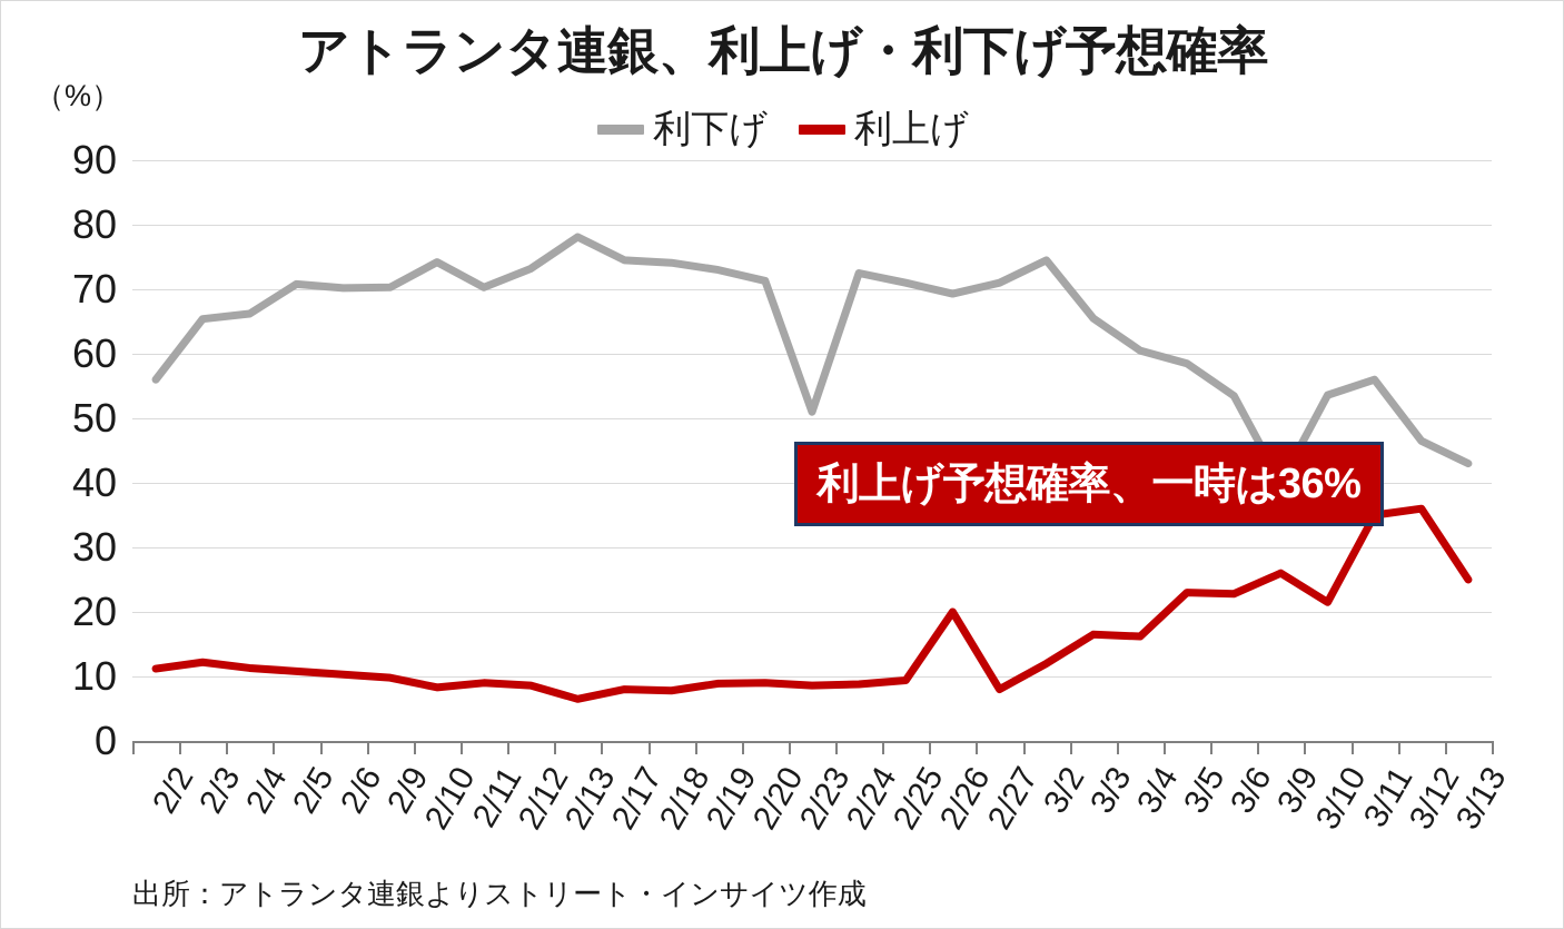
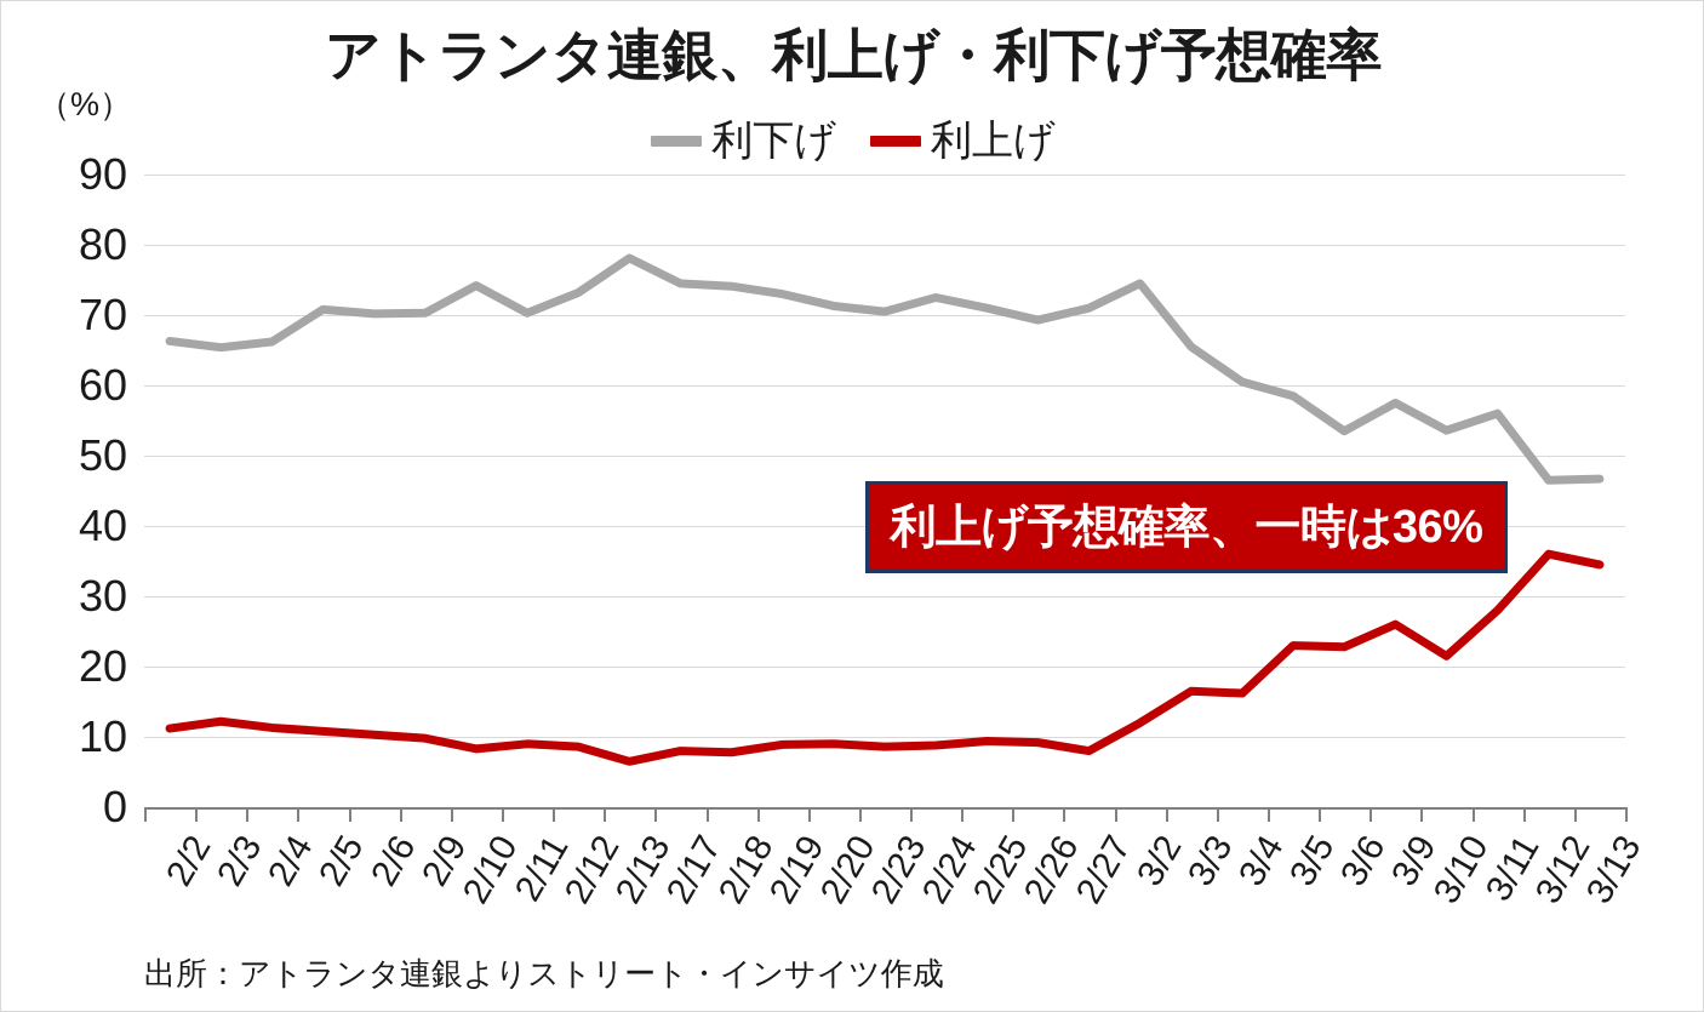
利下げ/2/2: 56 -> 66
利下げ/2/23: 51 -> 70
利上げ/2/26: 20 -> 9
利下げ/3/9: 40 -> 58
利上げ/3/11: 35 -> 28
利下げ/3/13: 43 -> 47
利上げ/3/13: 25 -> 34
